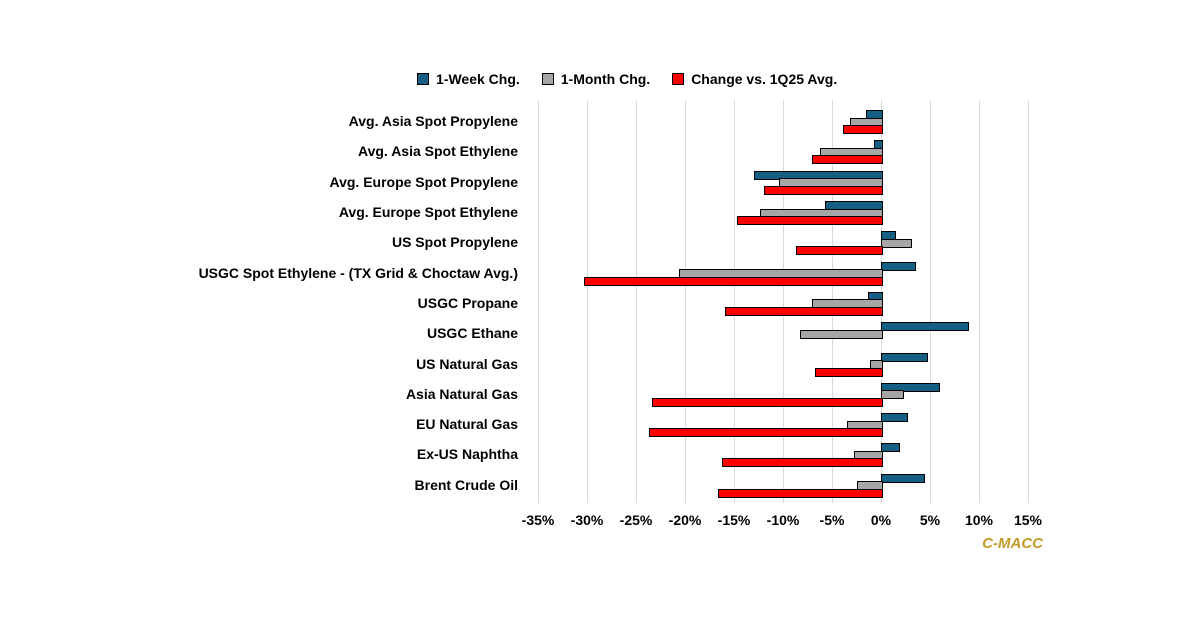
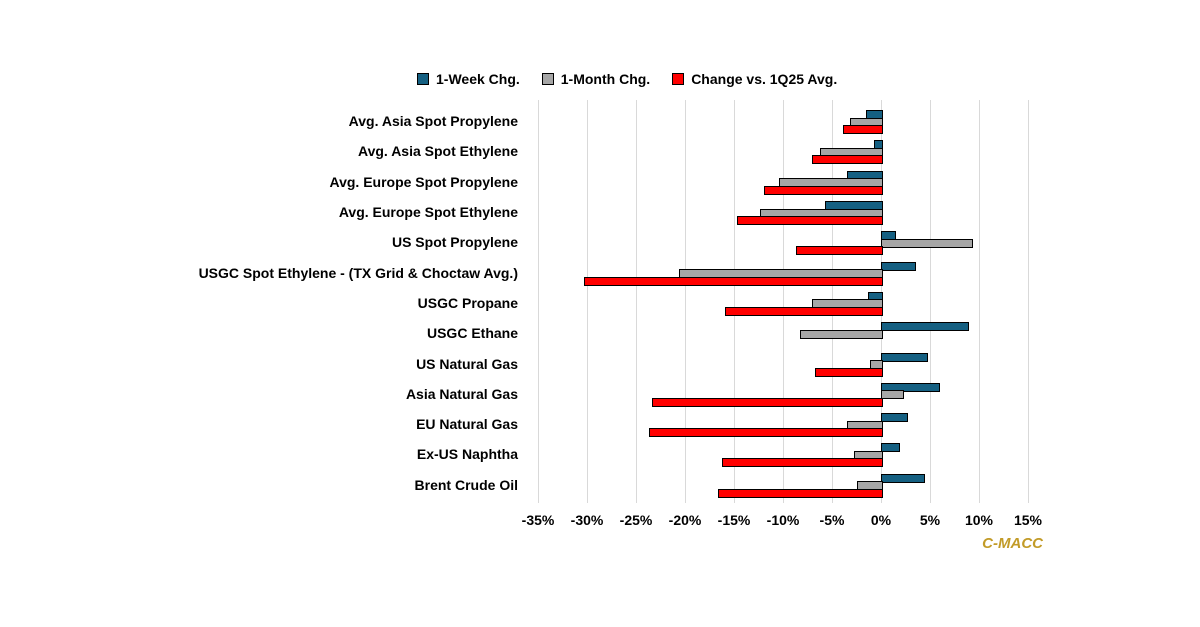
1-Week Chg./Avg. Europe Spot Propylene: -13% -> -4%
1-Month Chg./US Spot Propylene: 3% -> 9%
